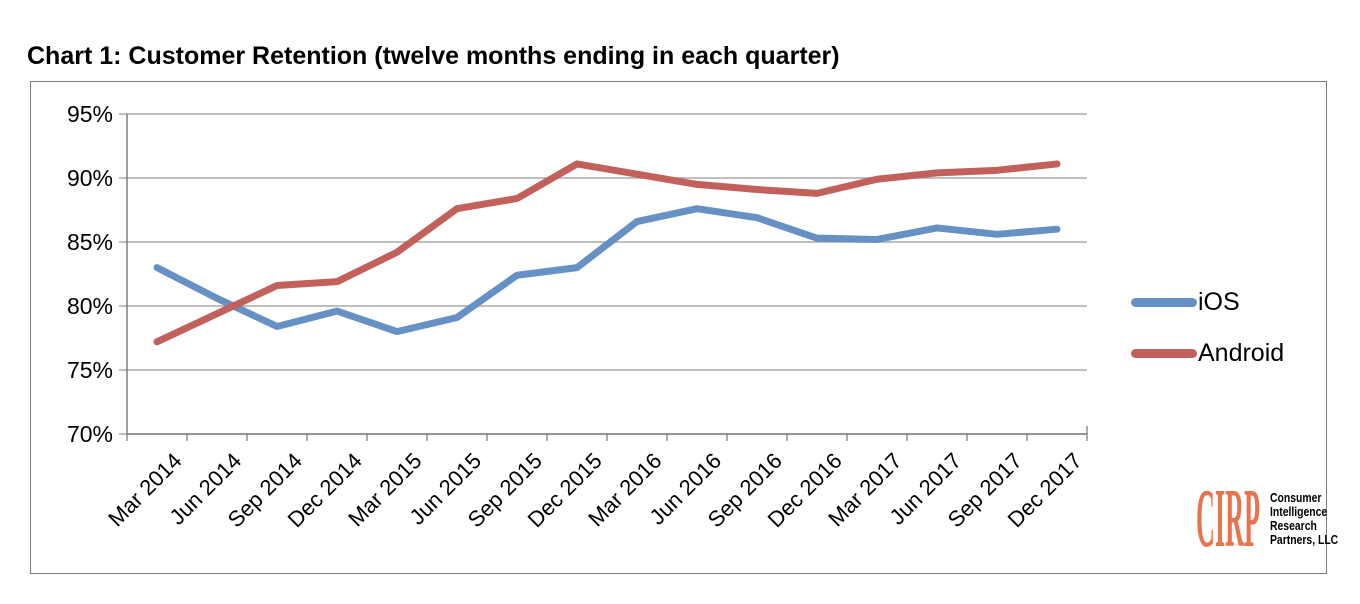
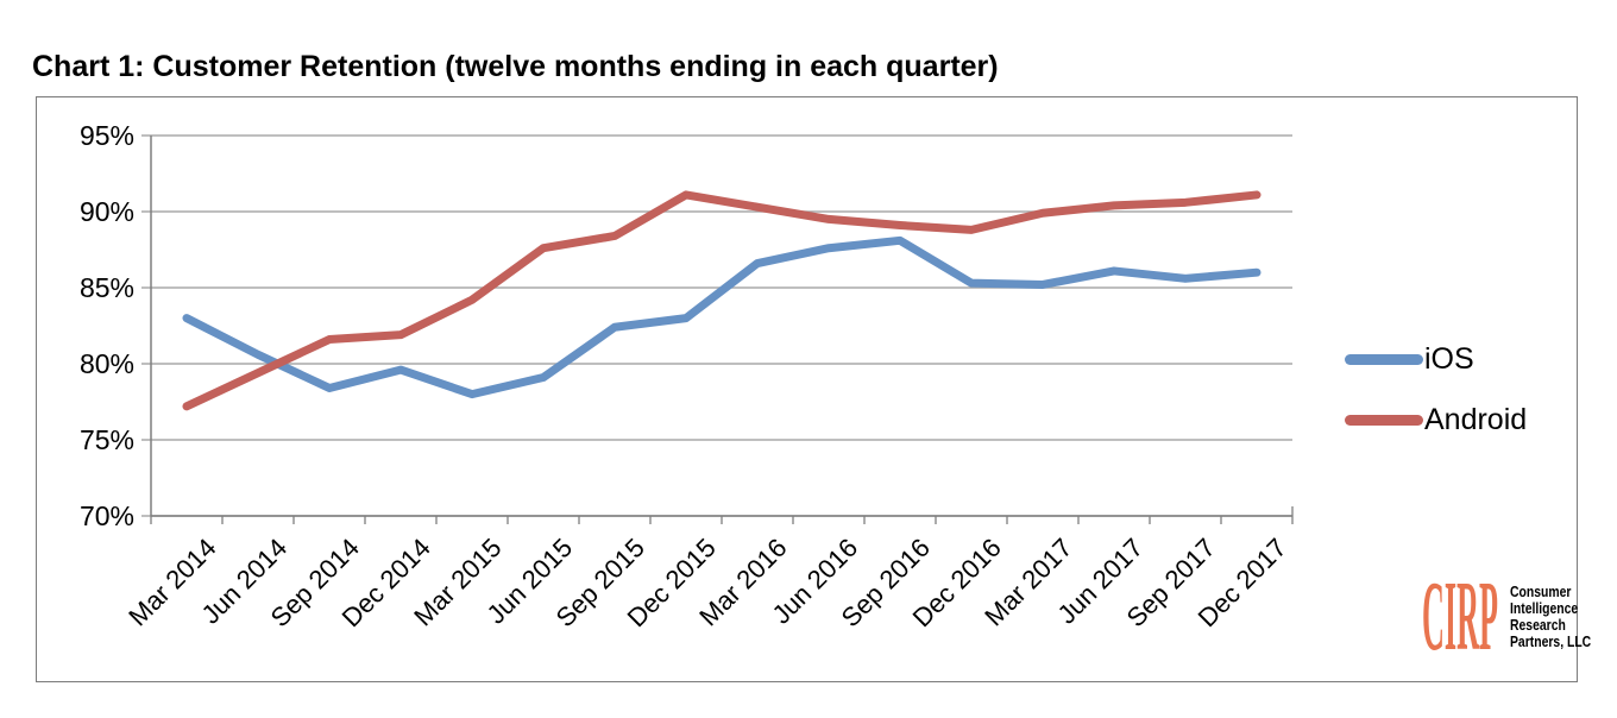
iOS/Sep 2016: 86.9% -> 88.1%
